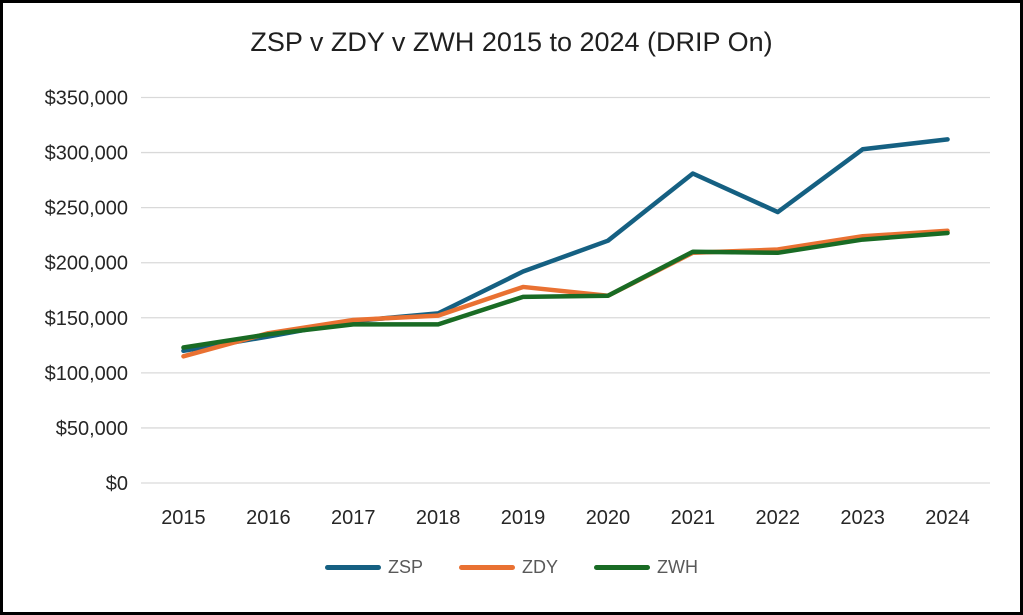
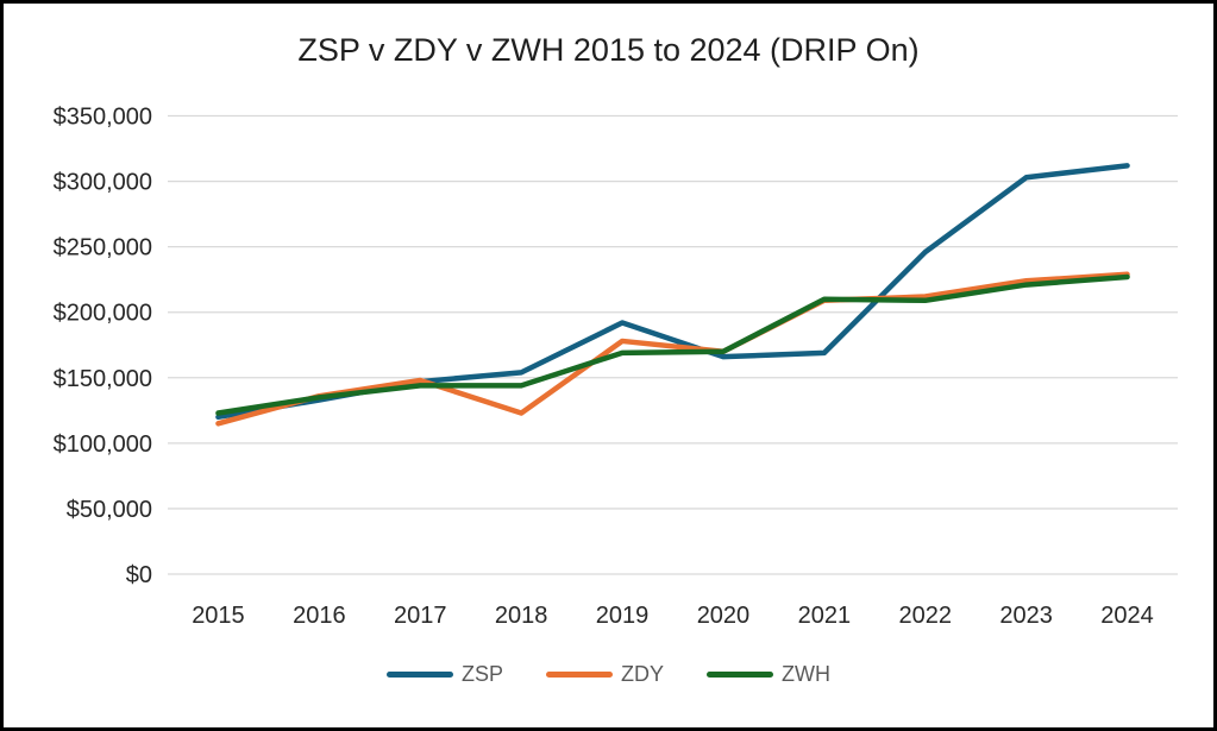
ZDY/2018: $152000 -> $123000
ZSP/2020: $220000 -> $166000
ZSP/2021: $281000 -> $169000
